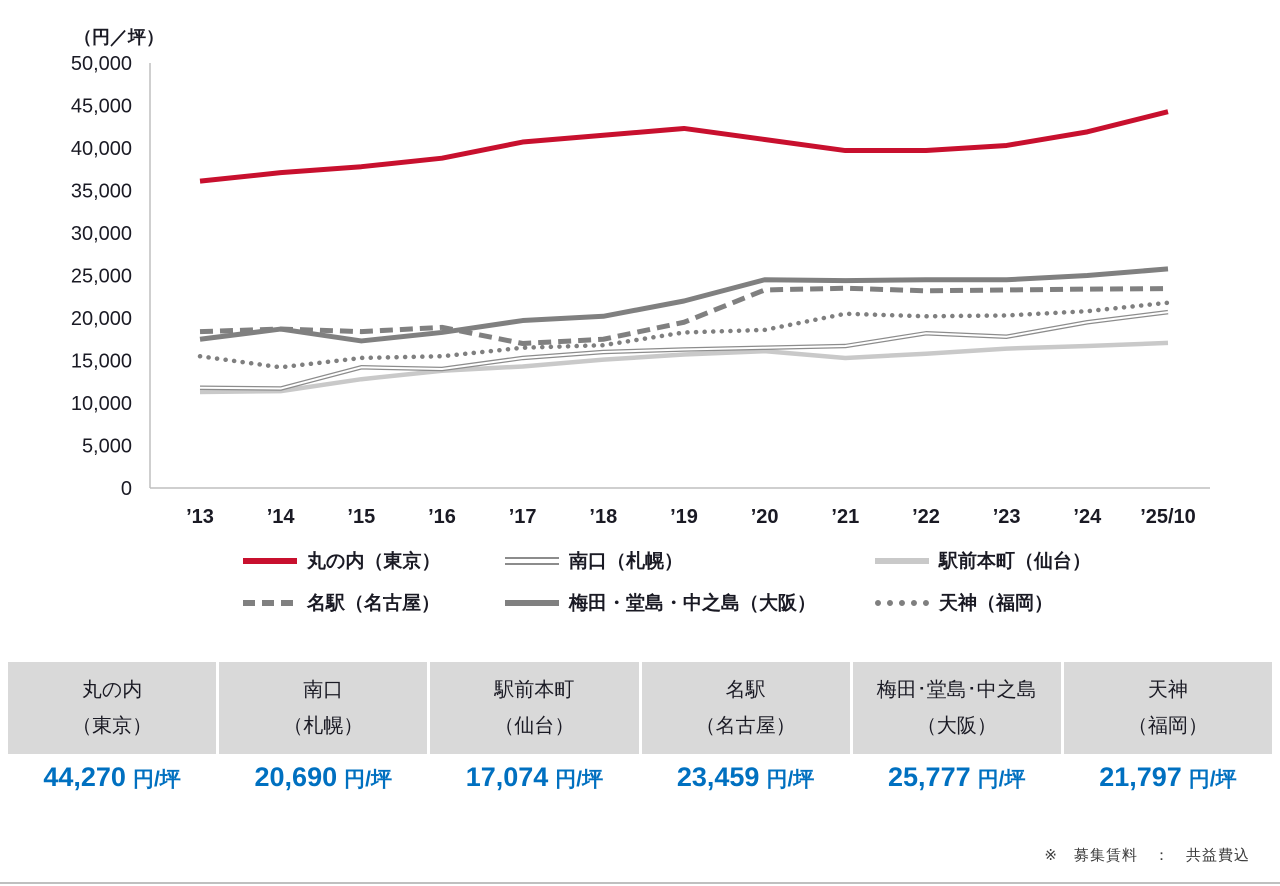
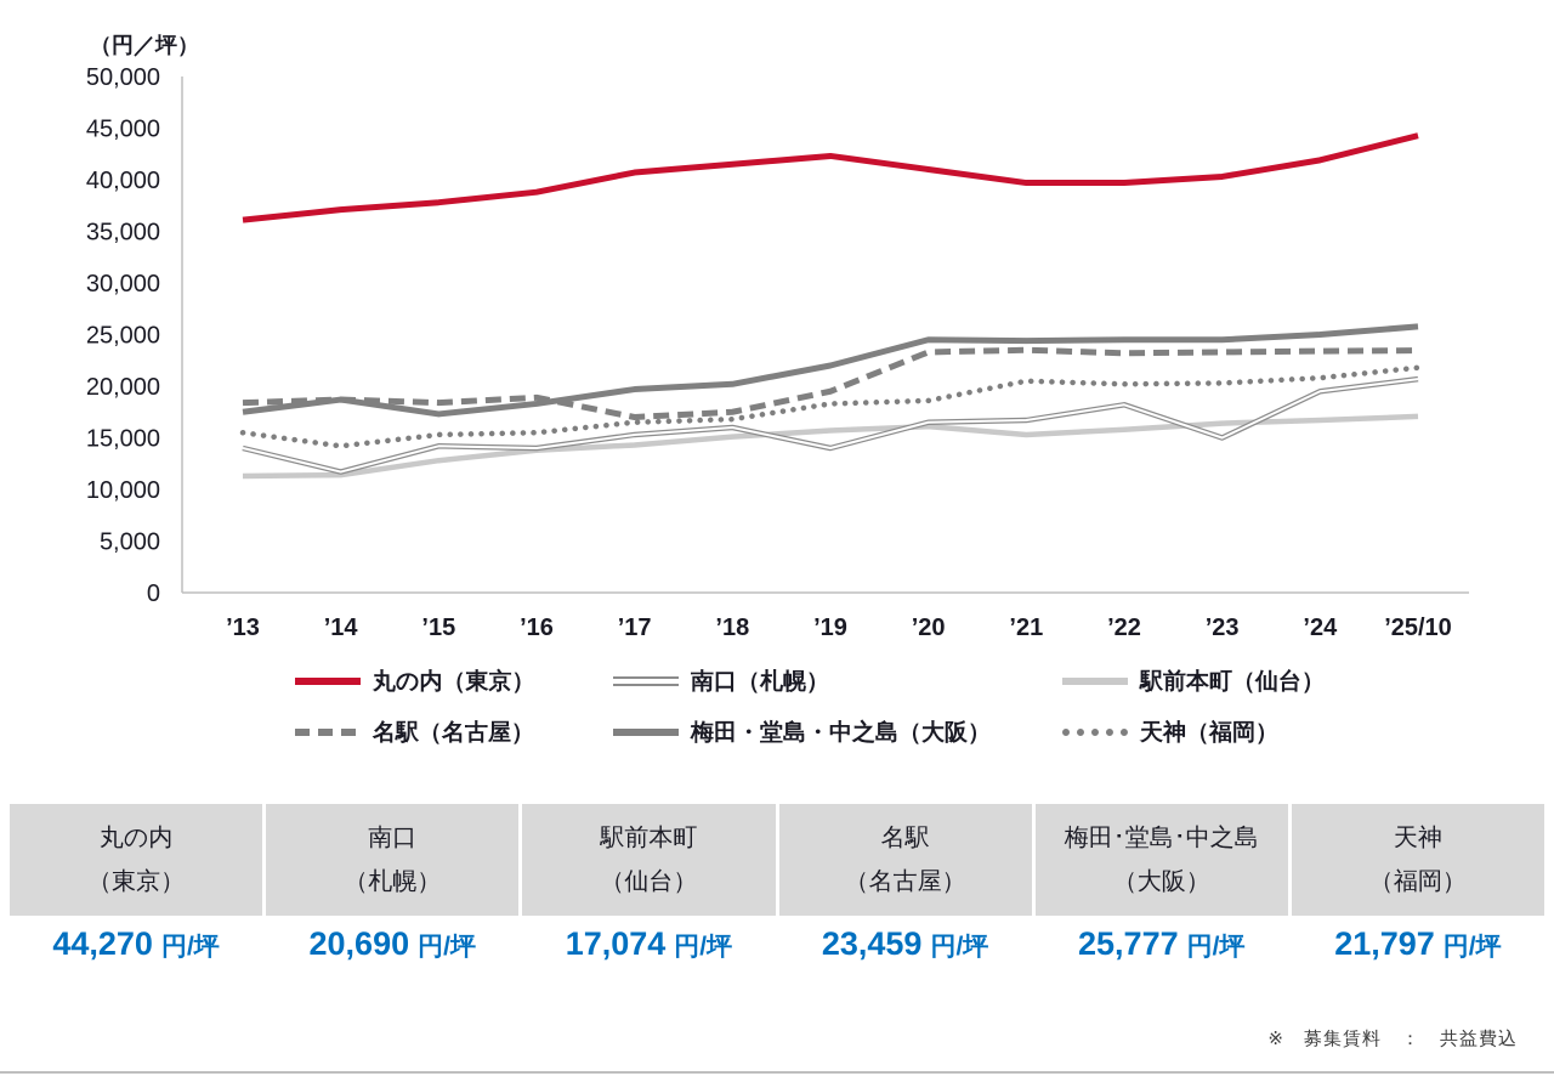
南口（札幌）/’13: 12000 -> 14000
南口（札幌）/’19: 16000 -> 14000
南口（札幌）/’23: 18000 -> 15000
